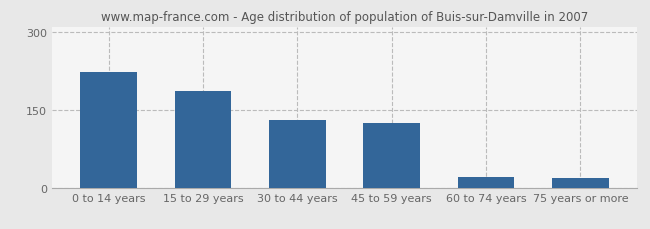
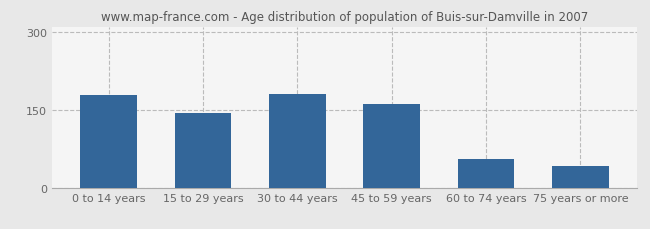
0 to 14 years: 222 -> 178
15 to 29 years: 186 -> 144
30 to 44 years: 130 -> 180
45 to 59 years: 124 -> 161
60 to 74 years: 20 -> 55
75 years or more: 18 -> 42
